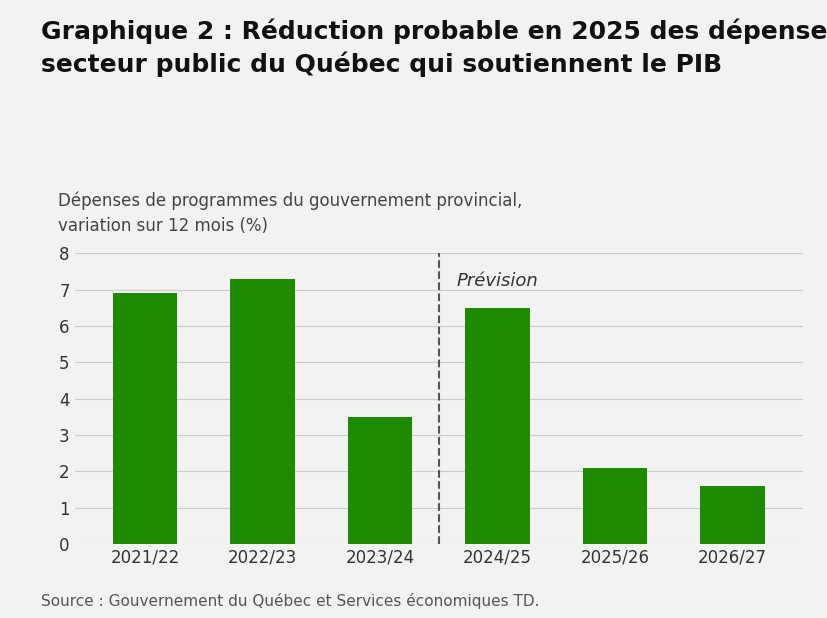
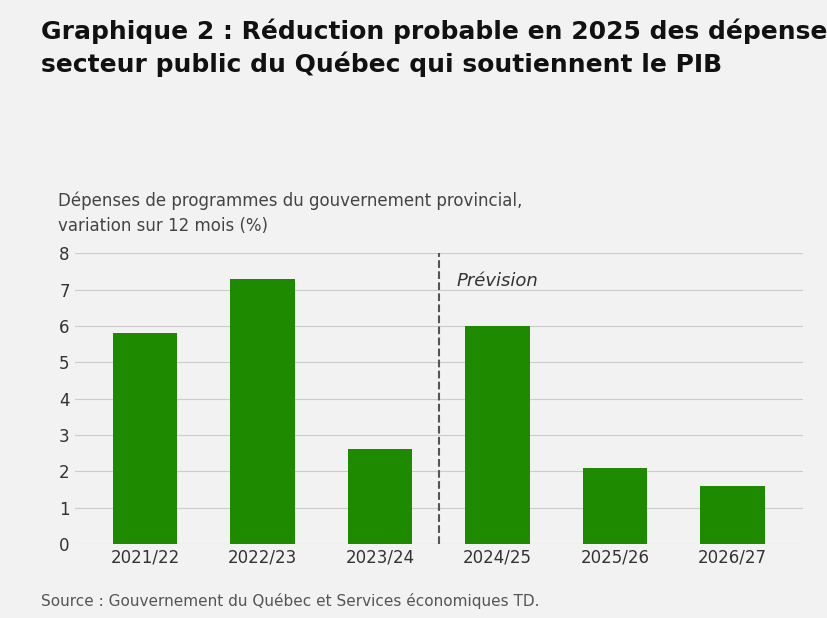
2021/22: 6.9 -> 5.8
2023/24: 3.5 -> 2.6
2024/25: 6.5 -> 6.0
